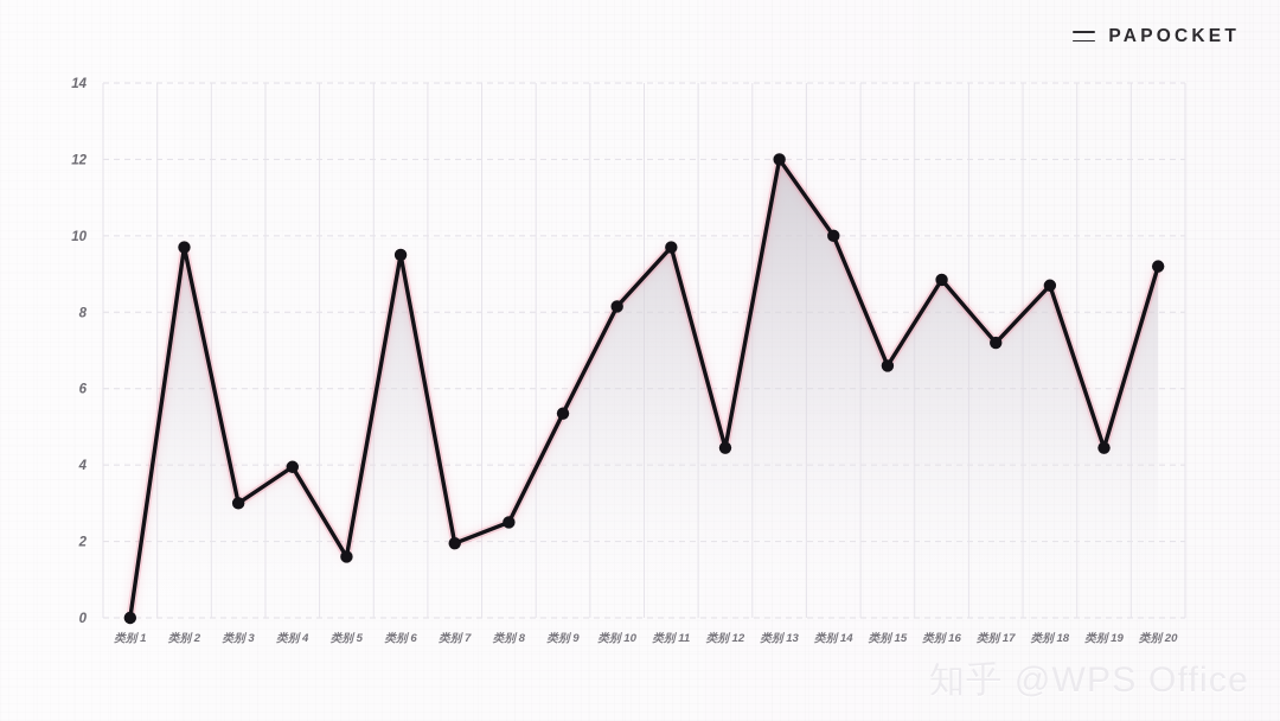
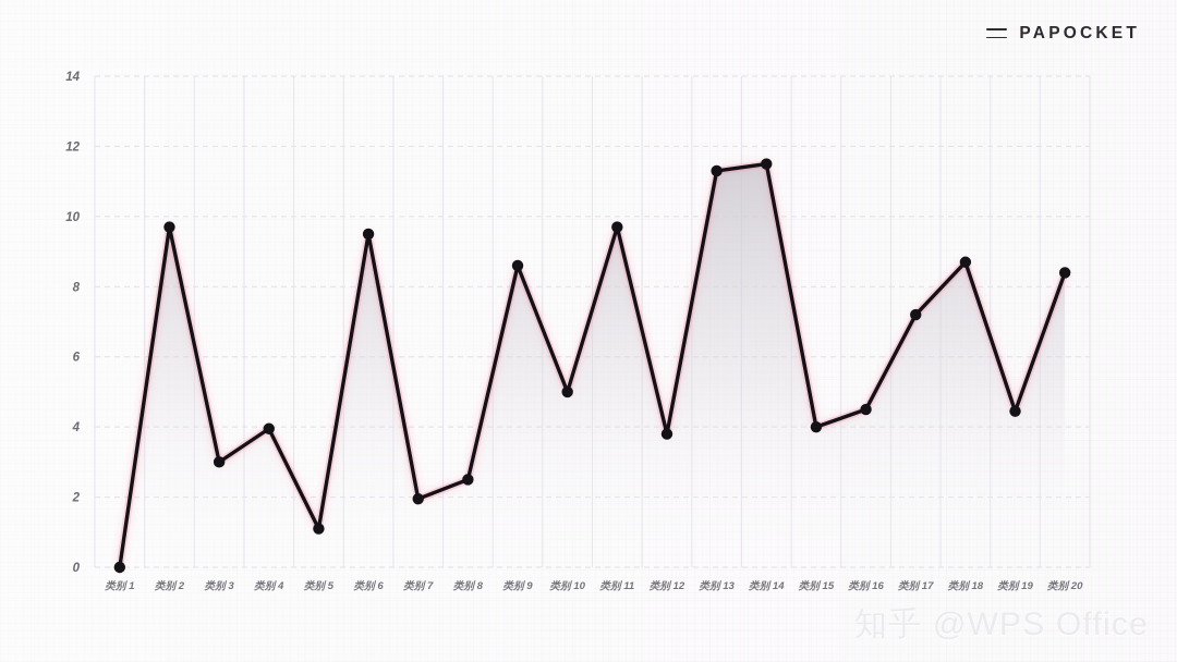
类别 5: 1.6 -> 1.1
类别 9: 5.3 -> 8.6
类别 10: 8.2 -> 5.0
类别 12: 4.5 -> 3.8
类别 13: 12.0 -> 11.3
类别 14: 10.0 -> 11.5
类别 15: 6.6 -> 4.0
类别 16: 8.8 -> 4.5
类别 20: 9.2 -> 8.4
